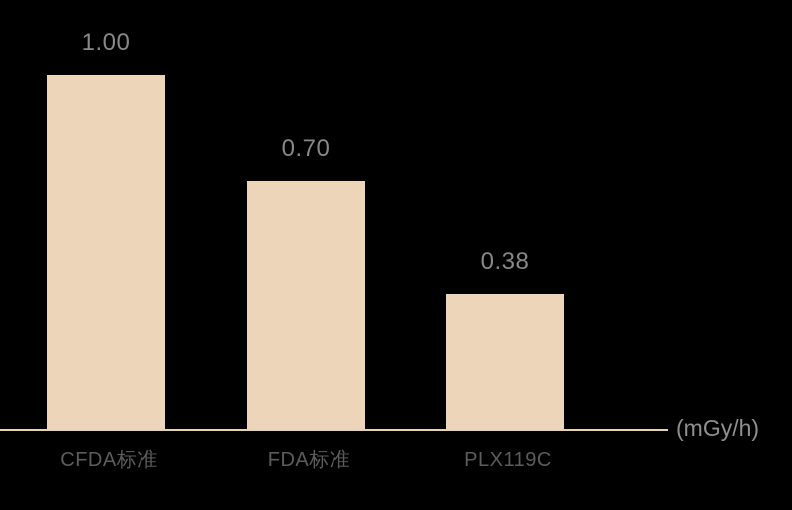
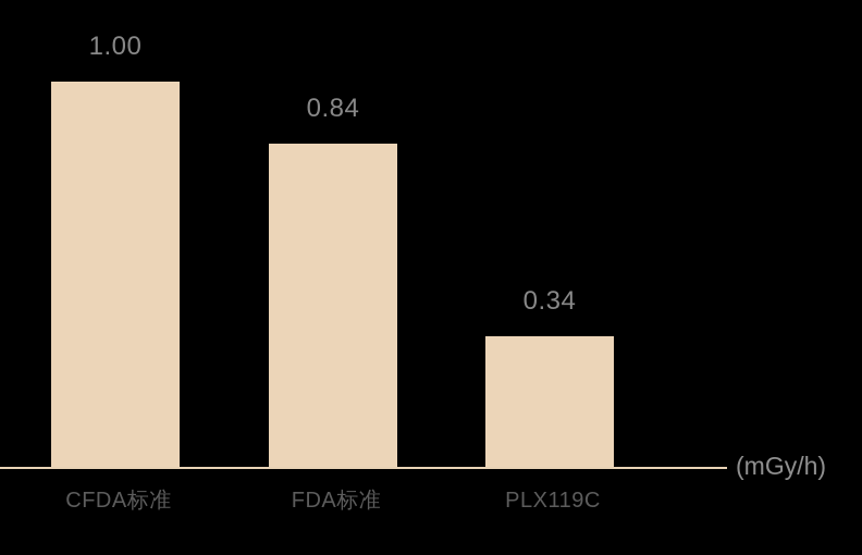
FDA标准: 0.70 -> 0.84
PLX119C: 0.38 -> 0.34
